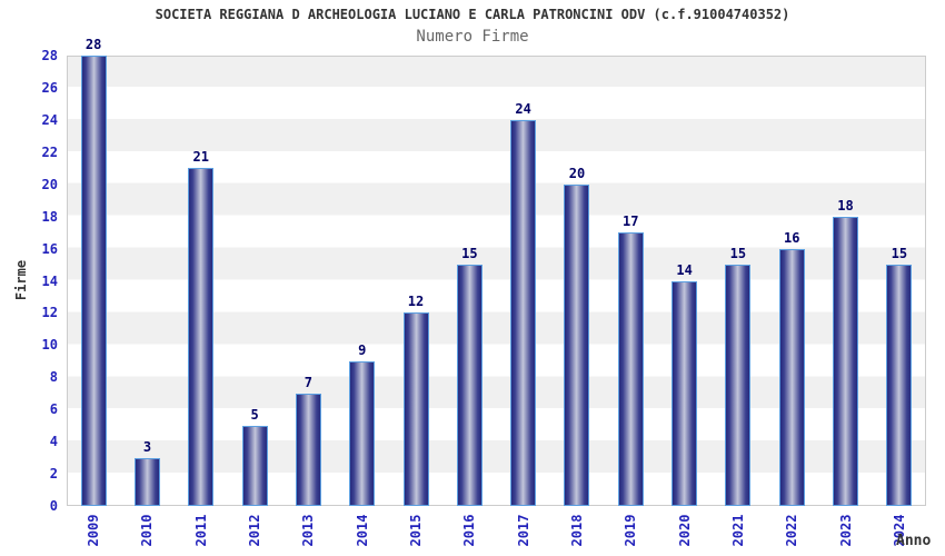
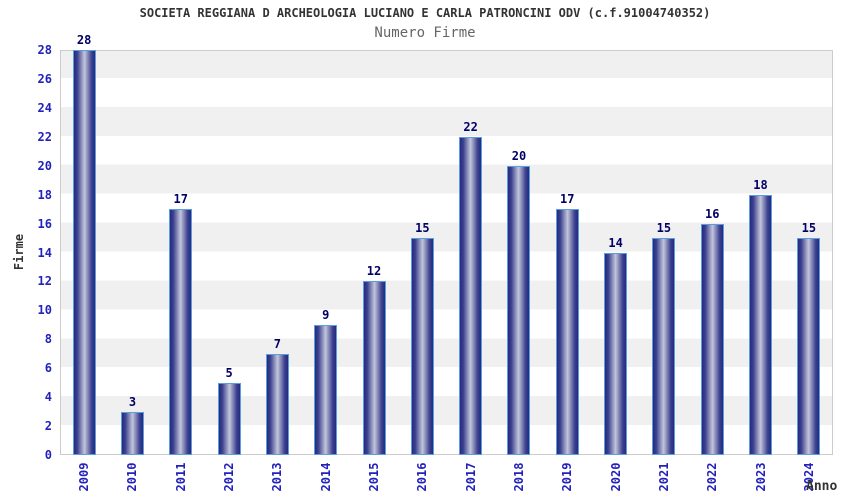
2011: 21 -> 17
2017: 24 -> 22
